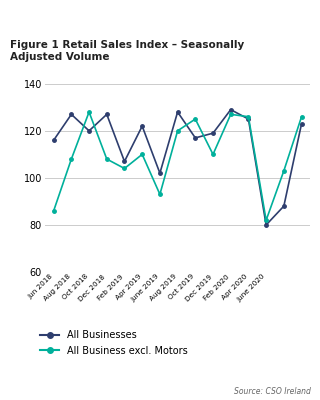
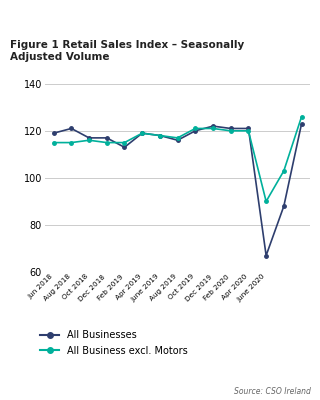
All Businesses/Jun 2018: 116 -> 119
All Business excl. Motors/Jun 2018: 86 -> 115
All Businesses/Aug 2018: 127 -> 121
All Business excl. Motors/Aug 2018: 108 -> 115
All Businesses/Oct 2018: 120 -> 117
All Business excl. Motors/Oct 2018: 128 -> 116
All Businesses/Dec 2018: 127 -> 117
All Business excl. Motors/Dec 2018: 108 -> 115
All Businesses/Feb 2019: 107 -> 113
All Business excl. Motors/Feb 2019: 104 -> 115
All Businesses/Apr 2019: 122 -> 119
All Business excl. Motors/Apr 2019: 110 -> 119
All Businesses/June 2019: 102 -> 118
All Business excl. Motors/June 2019: 93 -> 118
All Businesses/Aug 2019: 128 -> 116
All Business excl. Motors/Aug 2019: 120 -> 117
All Businesses/Oct 2019: 117 -> 120
All Business excl. Motors/Oct 2019: 125 -> 121
All Businesses/Dec 2019: 119 -> 122
All Business excl. Motors/Dec 2019: 110 -> 121
All Businesses/Feb 2020: 129 -> 121
All Business excl. Motors/Feb 2020: 127 -> 120
All Businesses/Apr 2020: 125 -> 121
All Business excl. Motors/Apr 2020: 126 -> 120
All Businesses/June 2020: 80 -> 67
All Business excl. Motors/June 2020: 82 -> 90
